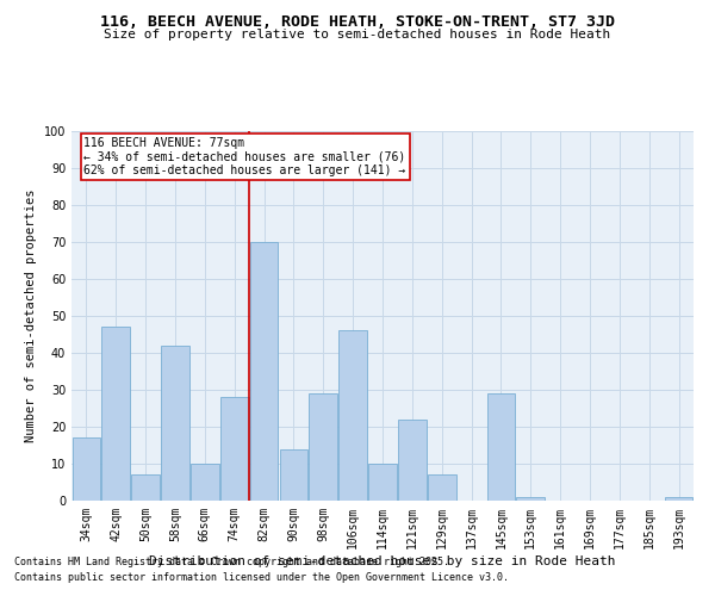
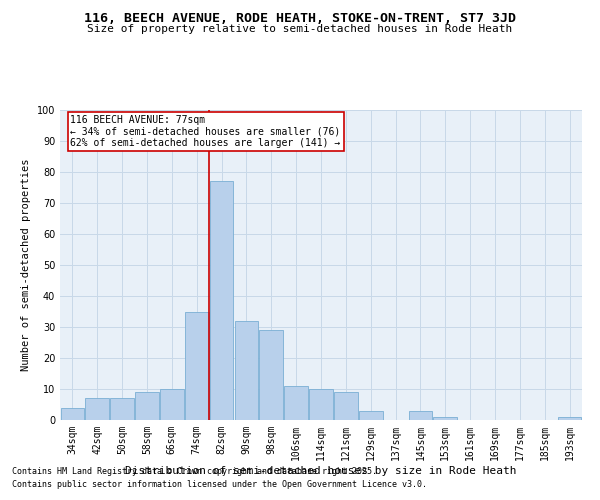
34sqm: 17 -> 4
42sqm: 47 -> 7
58sqm: 42 -> 9
74sqm: 28 -> 35
82sqm: 70 -> 77
90sqm: 14 -> 32
106sqm: 46 -> 11
121sqm: 22 -> 9
129sqm: 7 -> 3
145sqm: 29 -> 3
